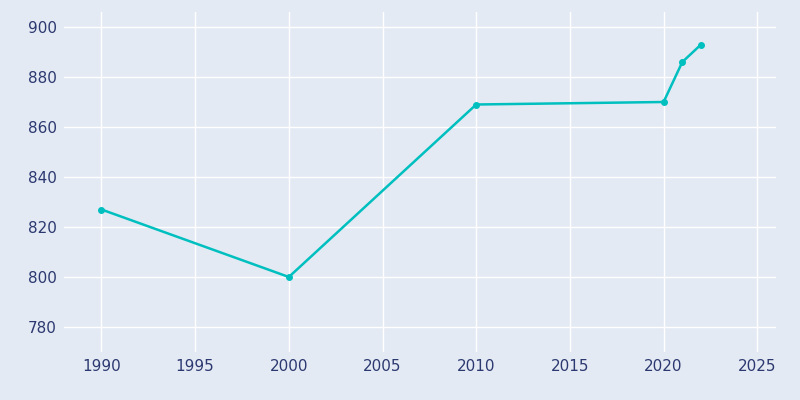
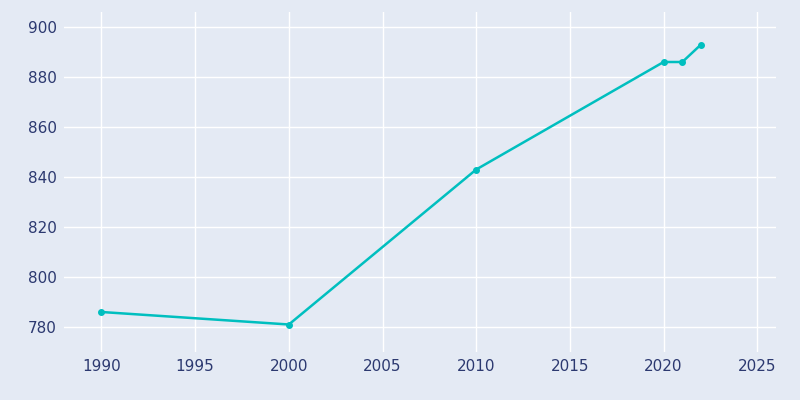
1990: 827 -> 786
2000: 800 -> 781
2010: 869 -> 843
2020: 870 -> 886
